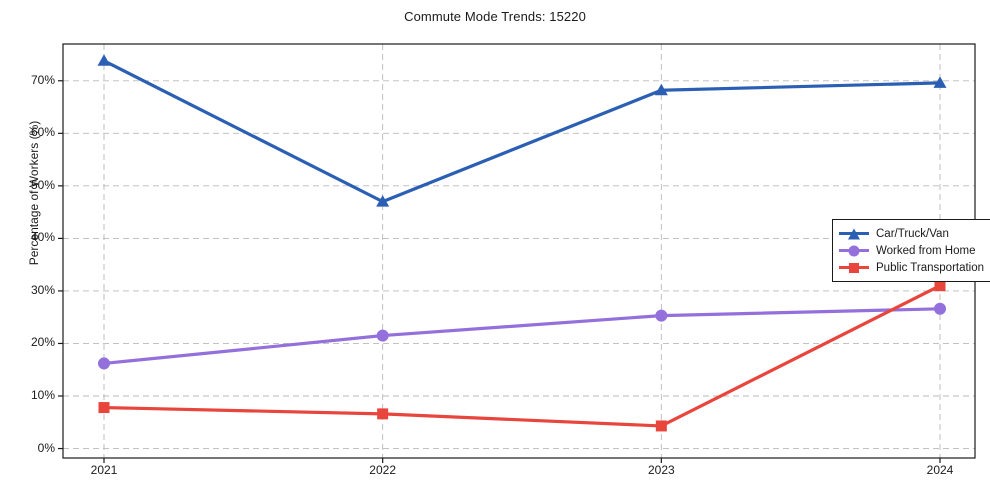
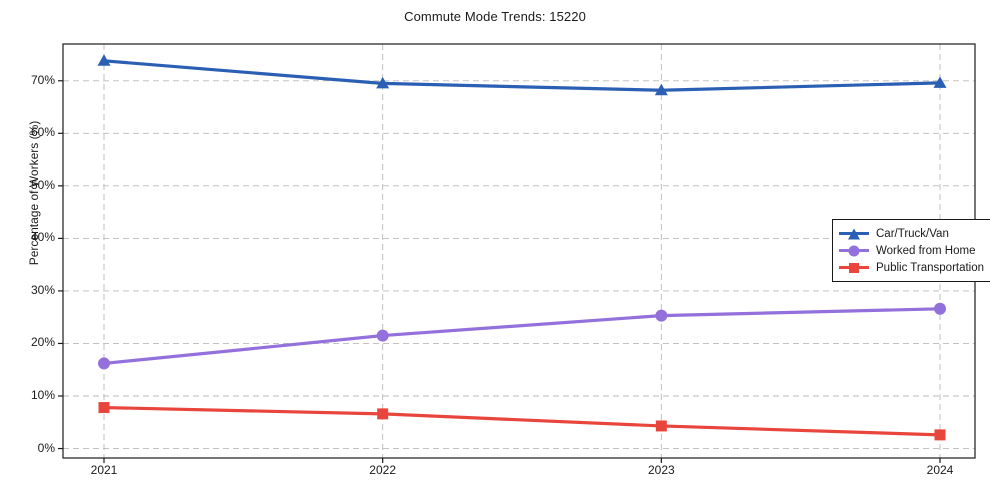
Car/Truck/Van/2022: 47% -> 70%
Public Transportation/2024: 31% -> 3%
